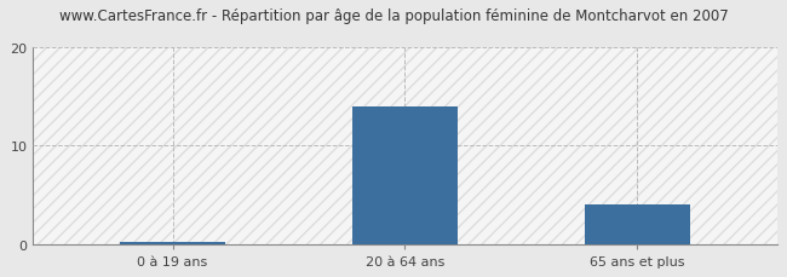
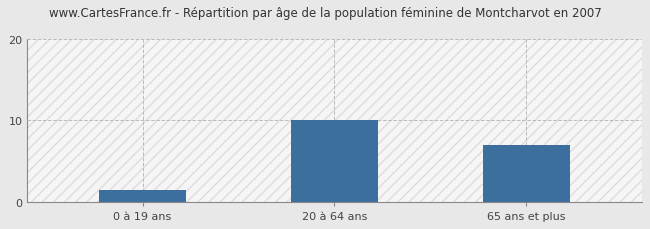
0 à 19 ans: 0.2 -> 1.4
20 à 64 ans: 14.0 -> 10.0
65 ans et plus: 4.0 -> 7.0
